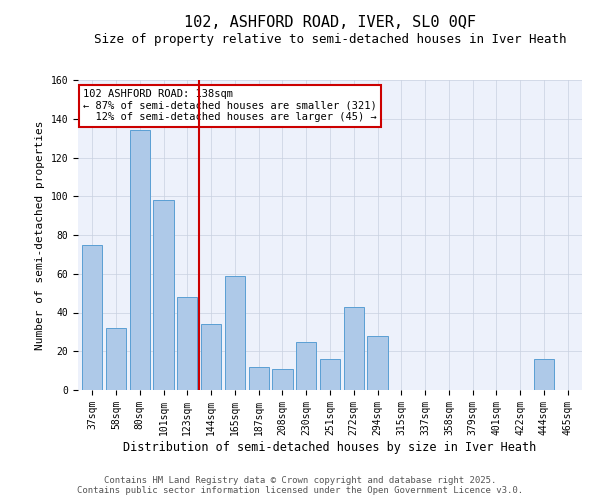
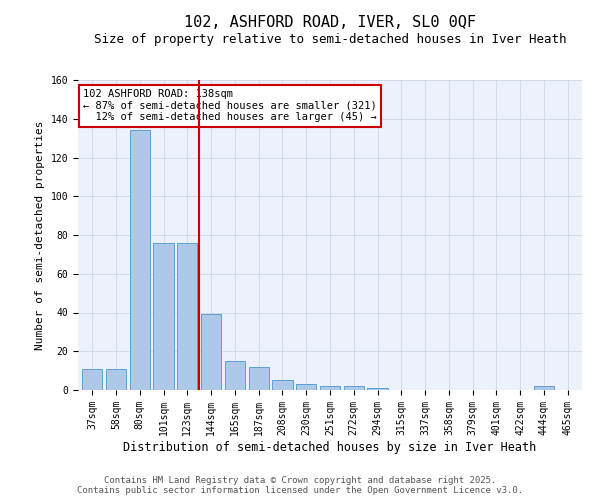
37sqm: 75 -> 11
58sqm: 32 -> 11
101sqm: 98 -> 76
123sqm: 48 -> 76
144sqm: 34 -> 39
165sqm: 59 -> 15
208sqm: 11 -> 5
230sqm: 25 -> 3
251sqm: 16 -> 2
272sqm: 43 -> 2
294sqm: 28 -> 1
444sqm: 16 -> 2
